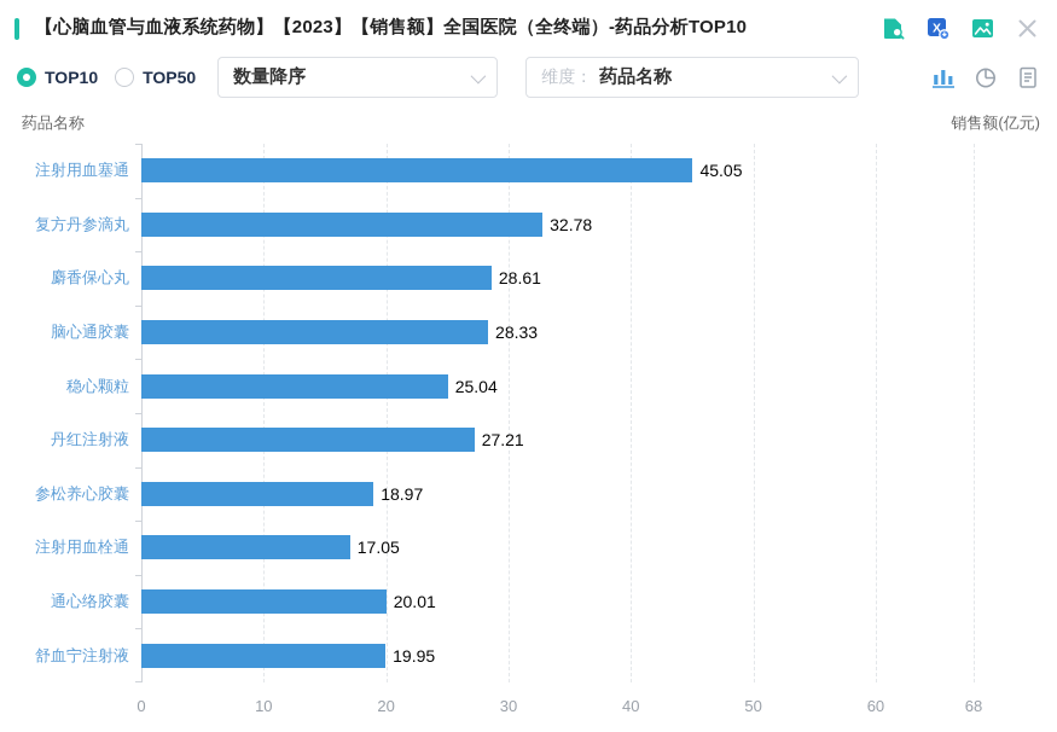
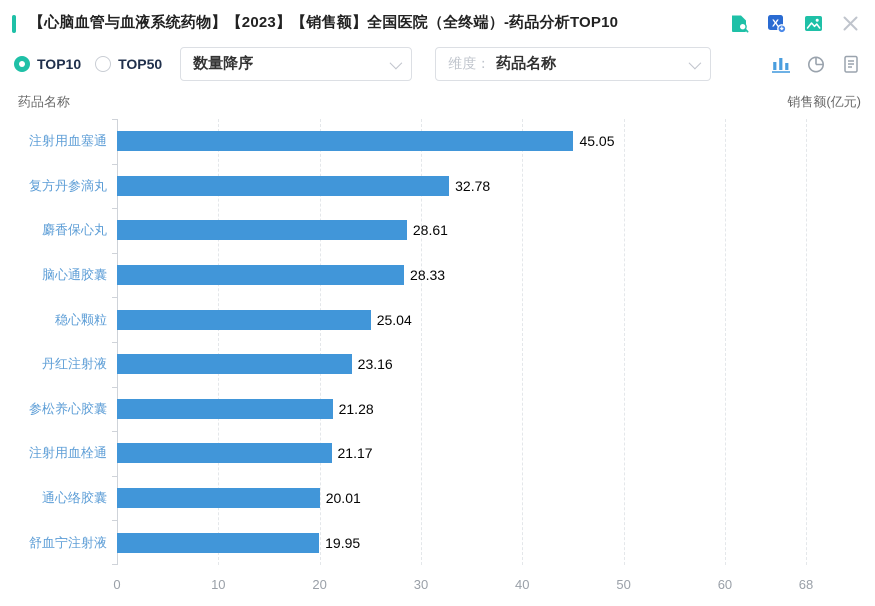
丹红注射液: 27.21 -> 23.16
参松养心胶囊: 18.97 -> 21.28
注射用血栓通: 17.05 -> 21.17
